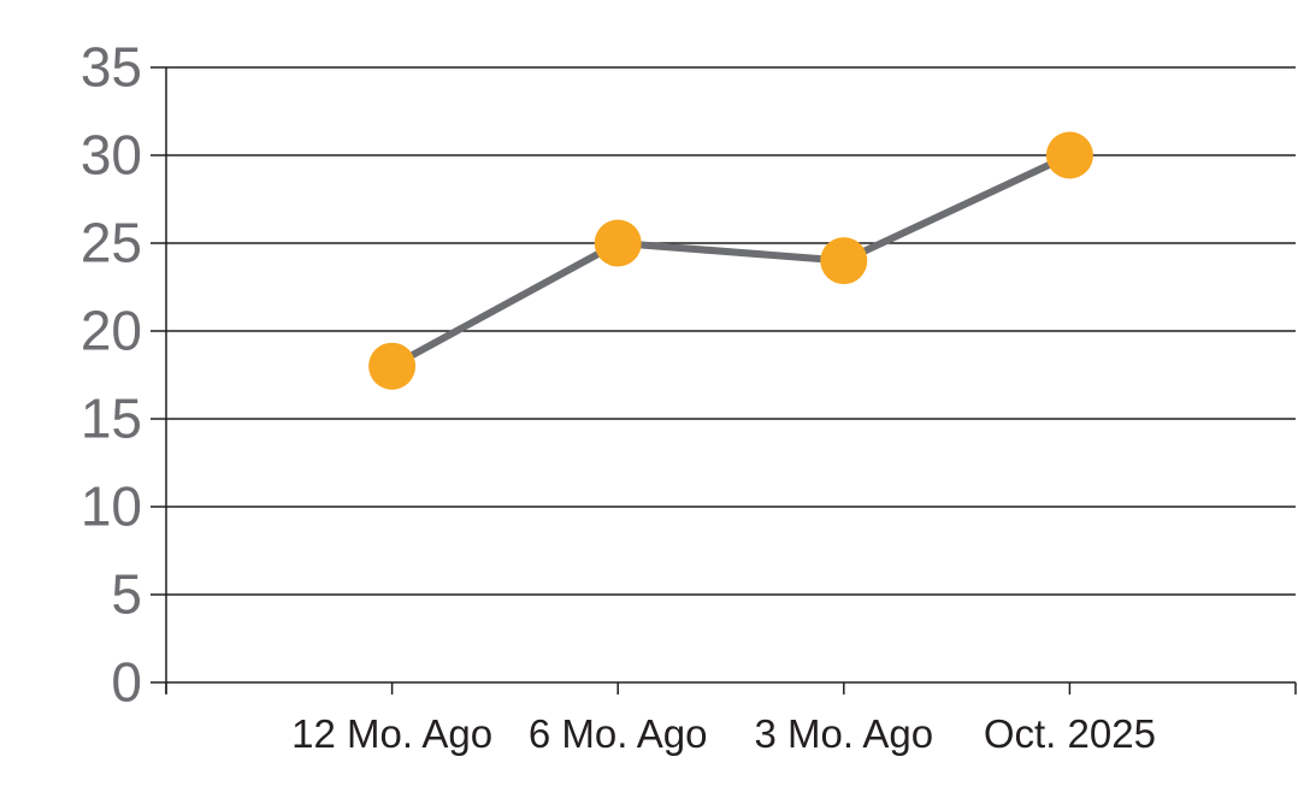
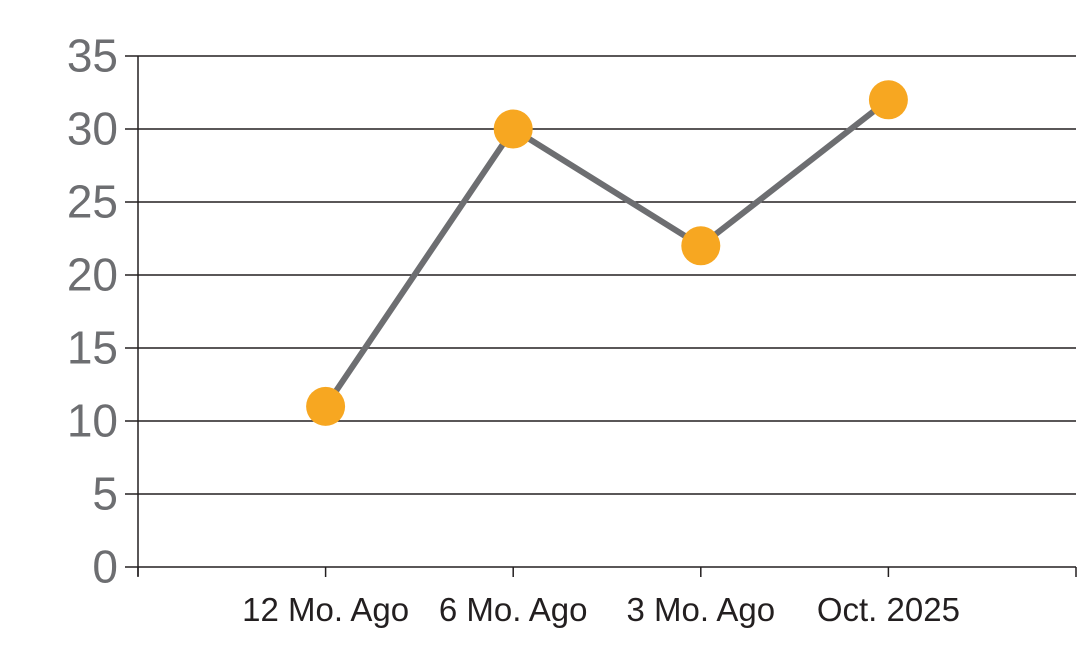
12 Mo. Ago: 18 -> 11
6 Mo. Ago: 25 -> 30
3 Mo. Ago: 24 -> 22
Oct. 2025: 30 -> 32
